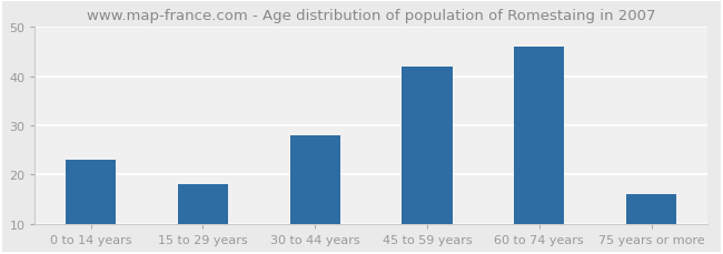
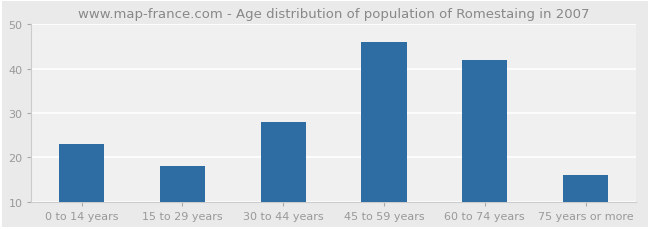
45 to 59 years: 42 -> 46
60 to 74 years: 46 -> 42
